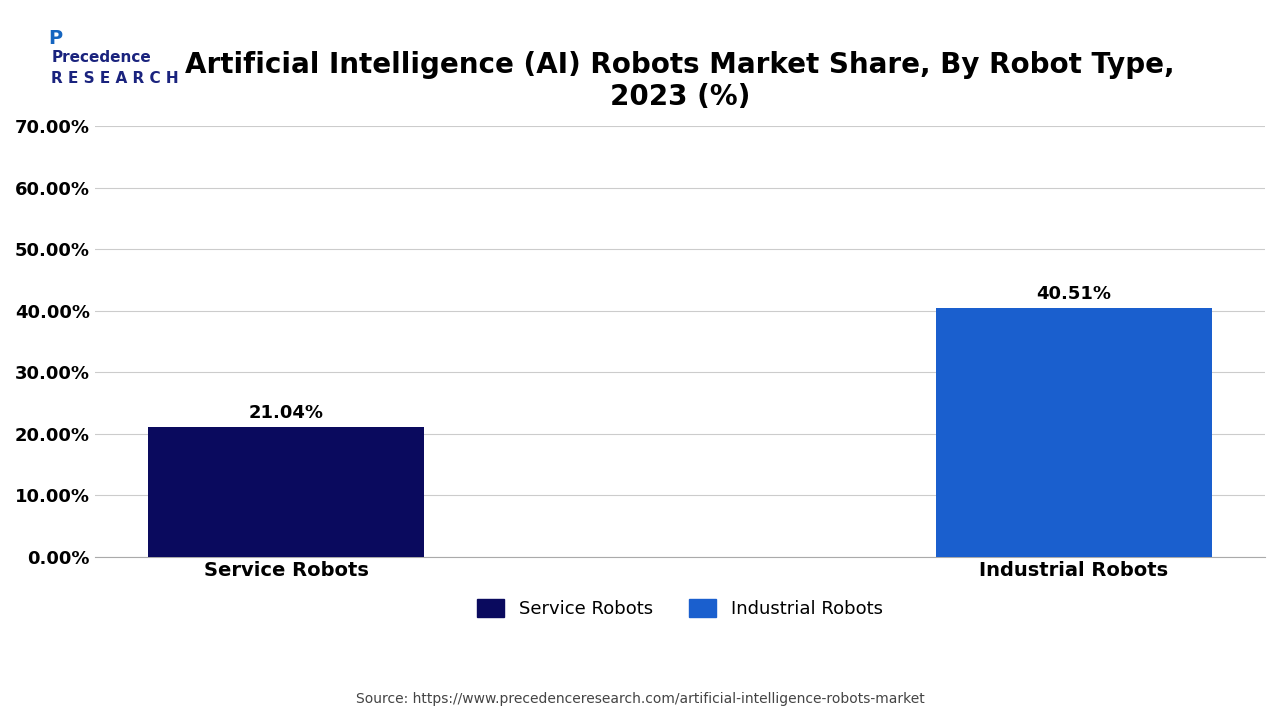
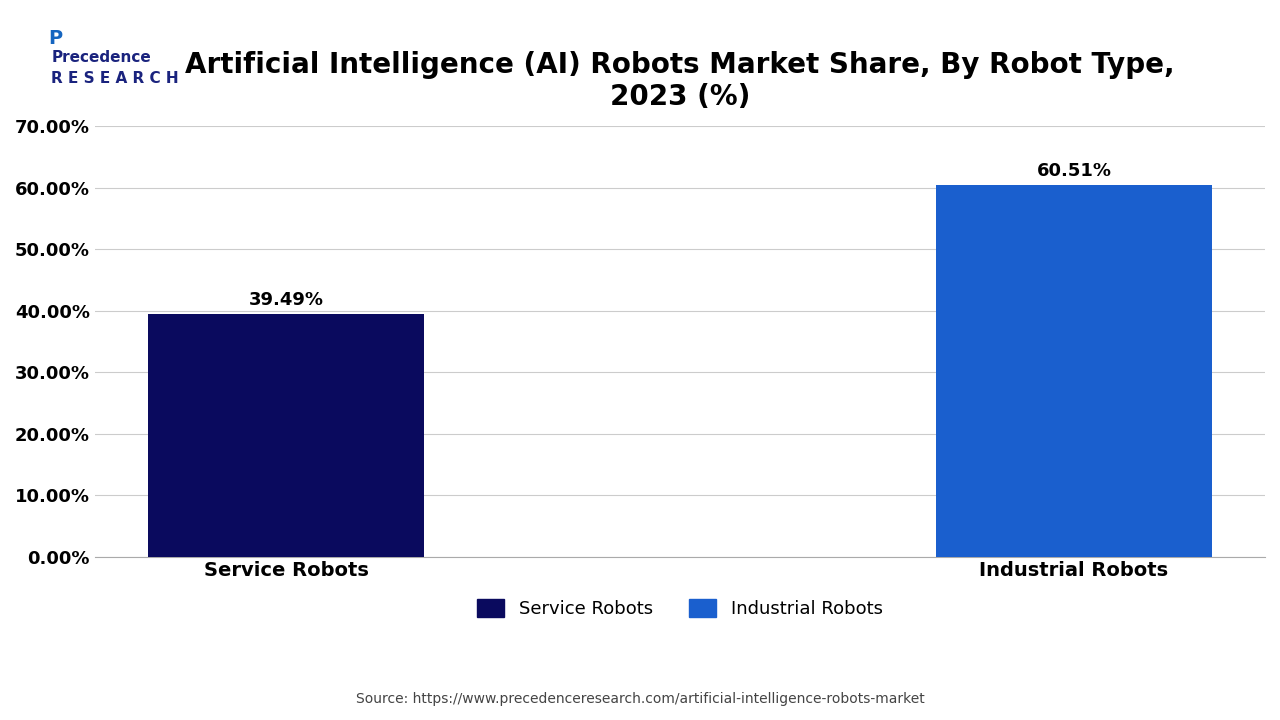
Service Robots: 21.04% -> 39.49%
Industrial Robots: 40.51% -> 60.51%
